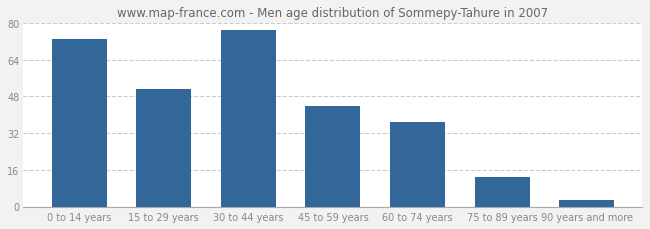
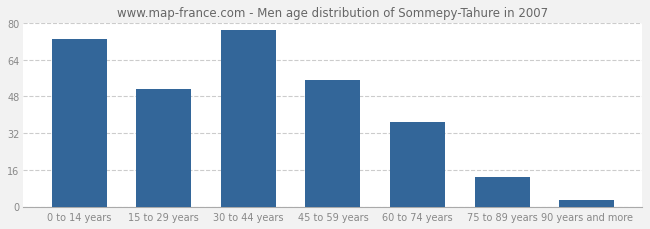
45 to 59 years: 44 -> 55
